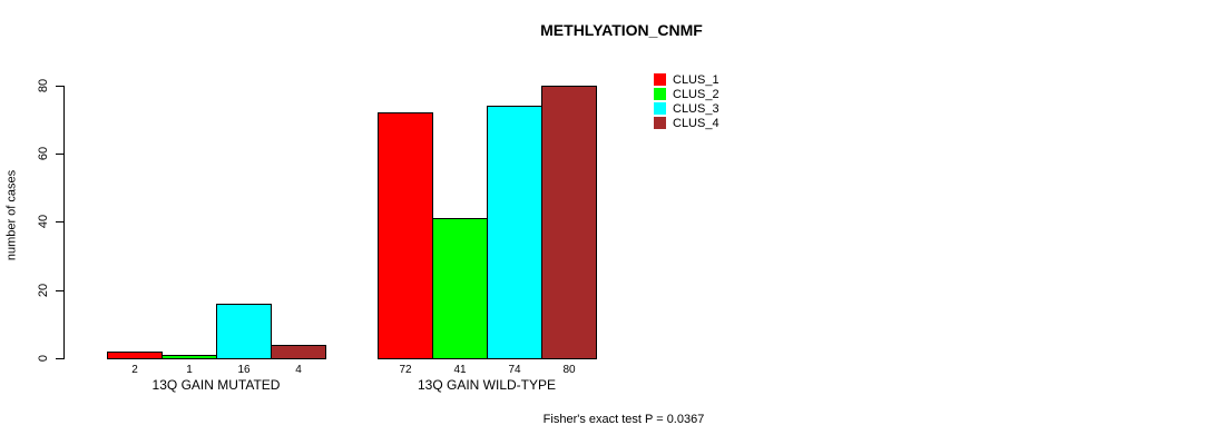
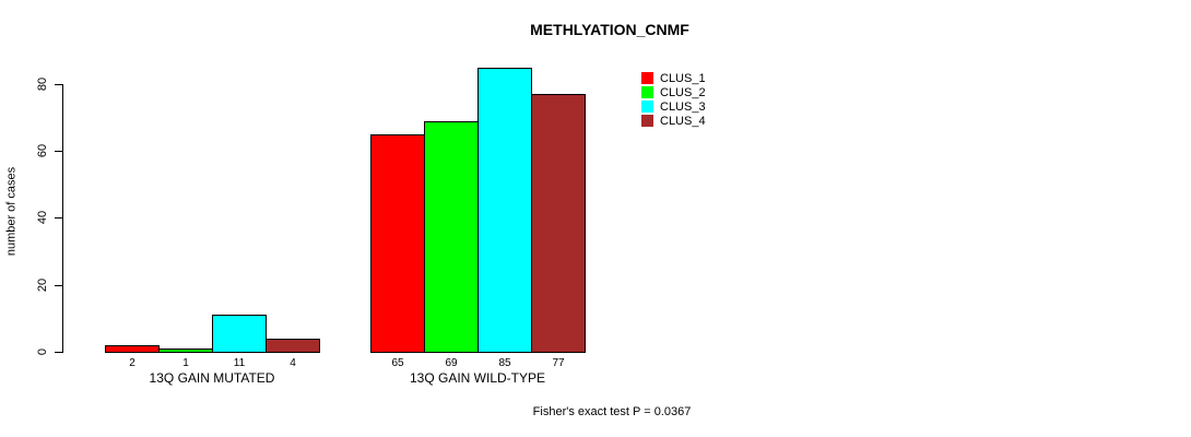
CLUS_3/13Q GAIN MUTATED: 16 -> 11
CLUS_1/13Q GAIN WILD-TYPE: 72 -> 65
CLUS_2/13Q GAIN WILD-TYPE: 41 -> 69
CLUS_3/13Q GAIN WILD-TYPE: 74 -> 85
CLUS_4/13Q GAIN WILD-TYPE: 80 -> 77
